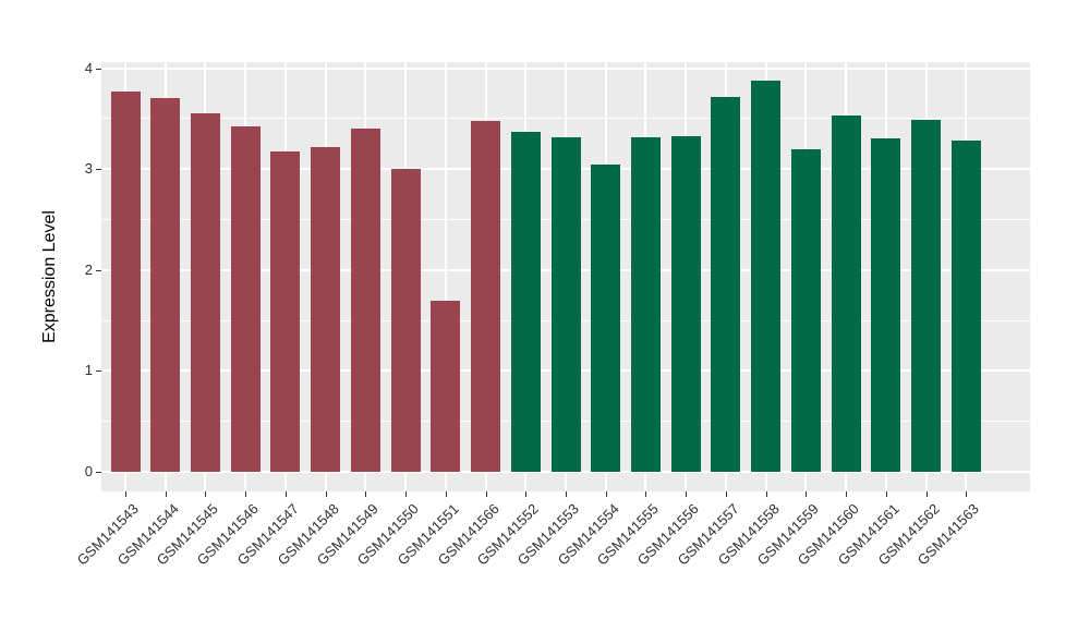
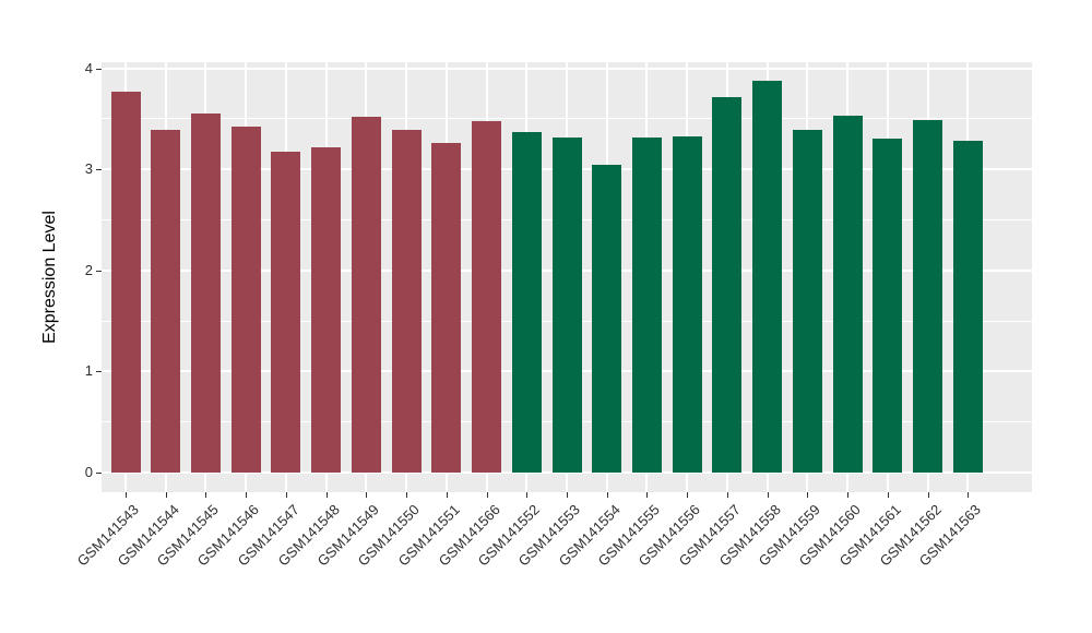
GSM141544: 3.7 -> 3.4
GSM141549: 3.4 -> 3.5
GSM141550: 3.0 -> 3.4
GSM141551: 1.7 -> 3.3
GSM141559: 3.2 -> 3.4
